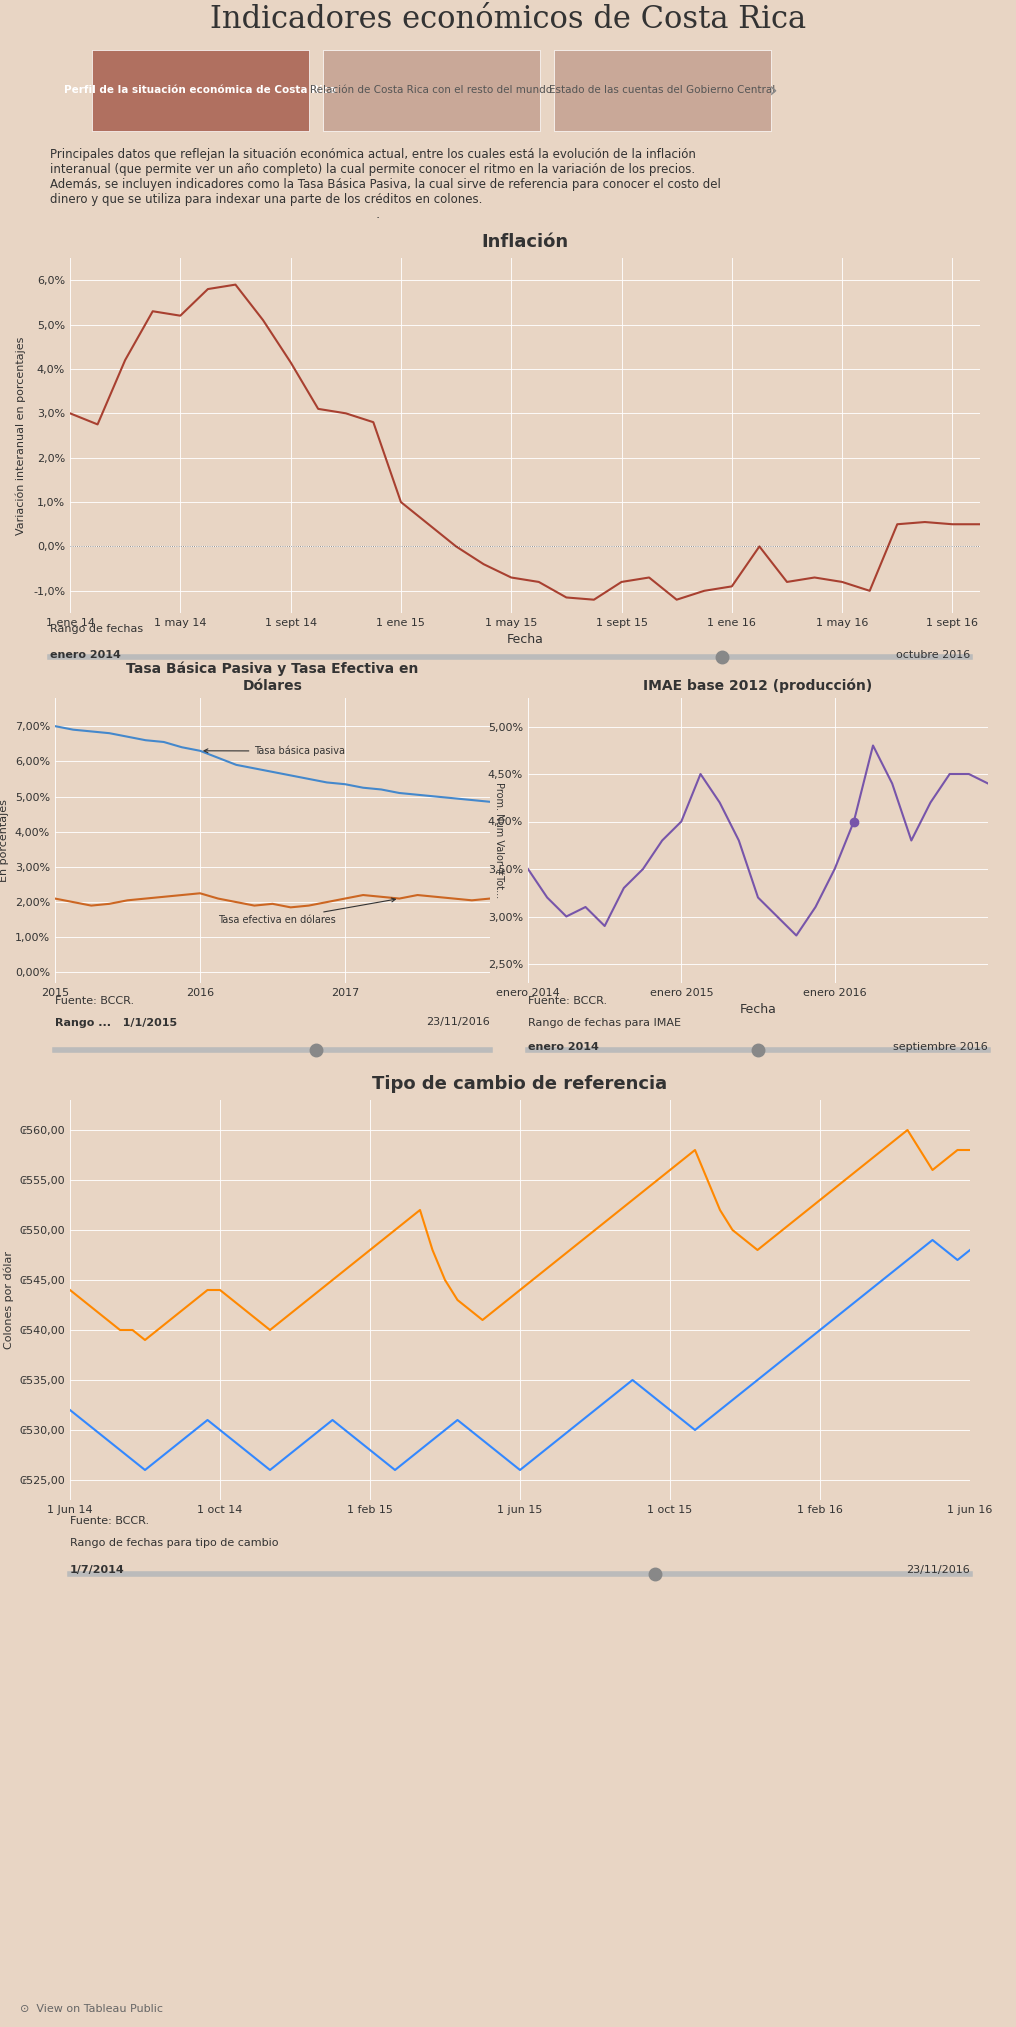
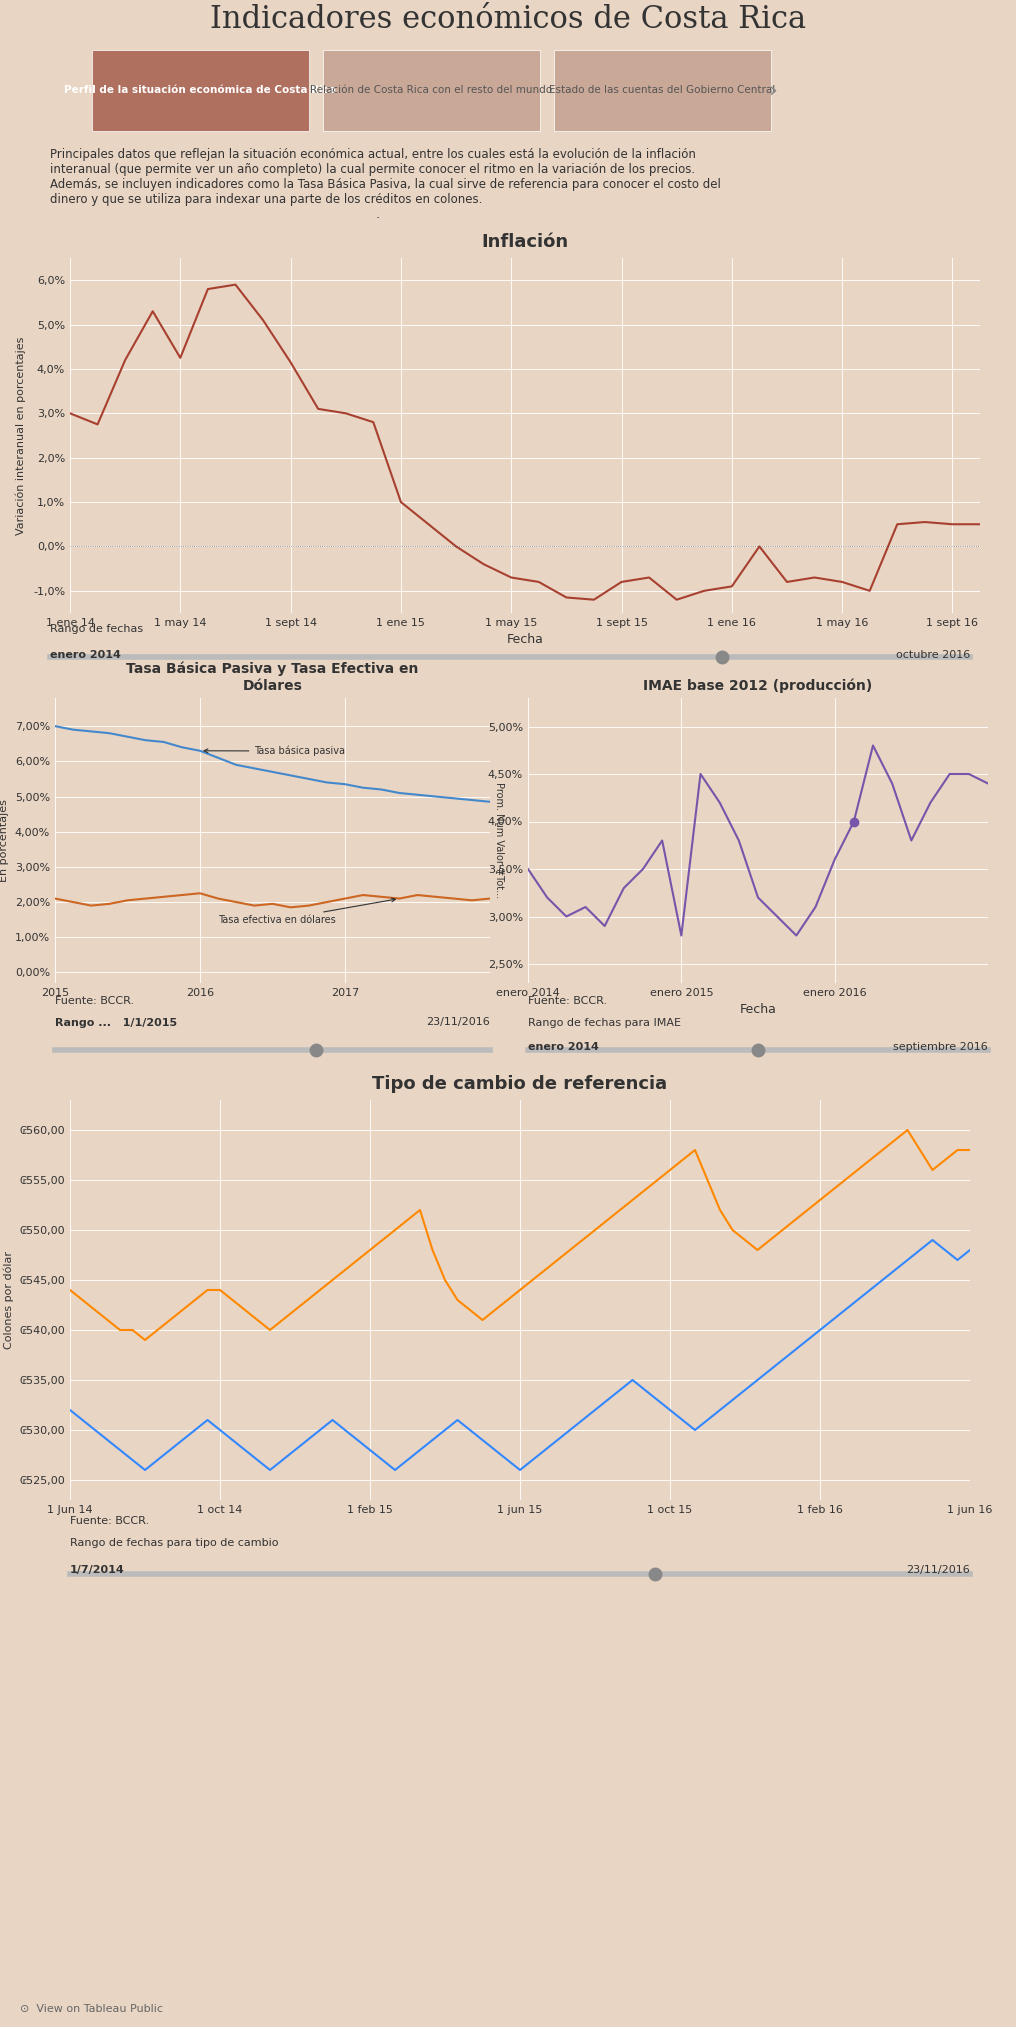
Inflación/1 may 14: 5,20% -> 4,25%
IMAE base 2012 (producción)/enero 2015: 4,0% -> 2,8%
IMAE base 2012 (producción)/enero 2016: 3,5% -> 3,6%
